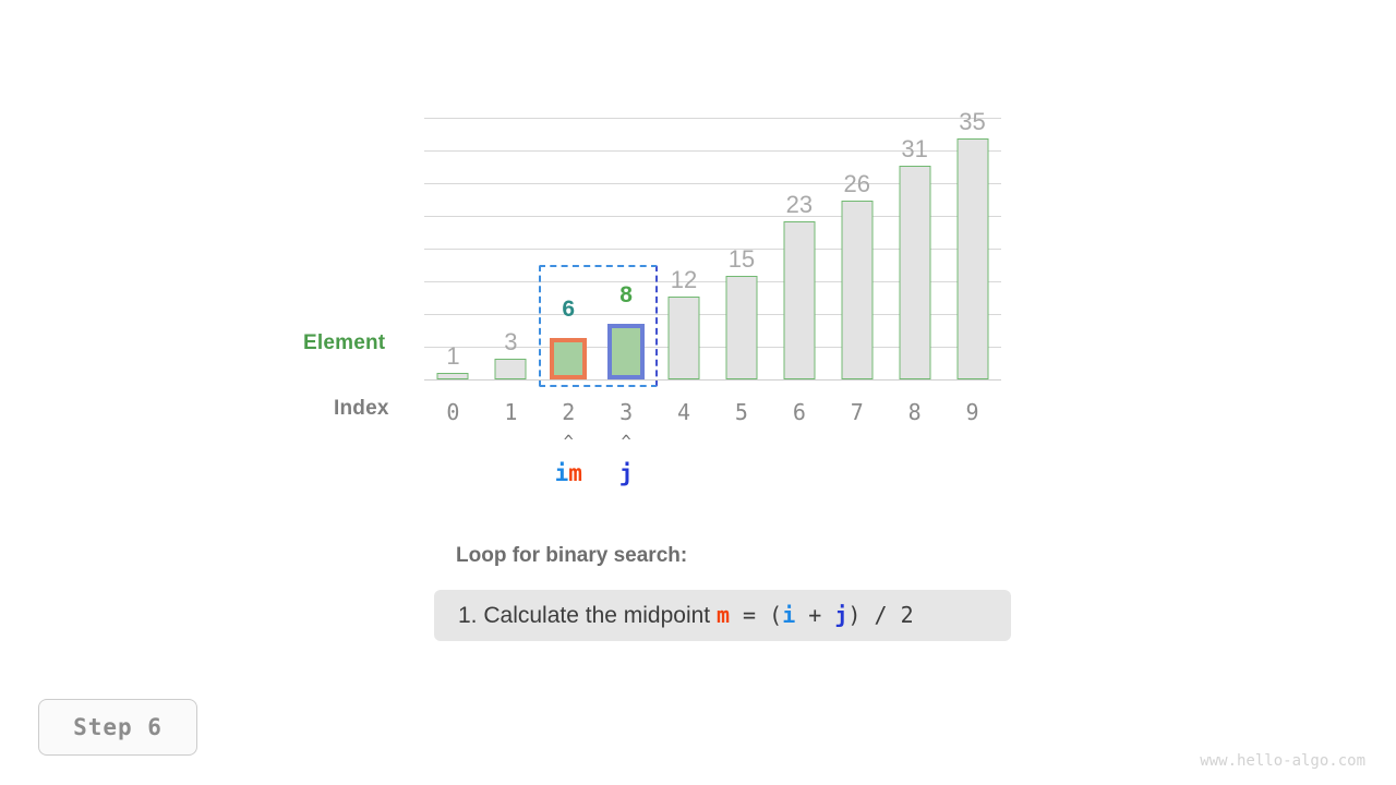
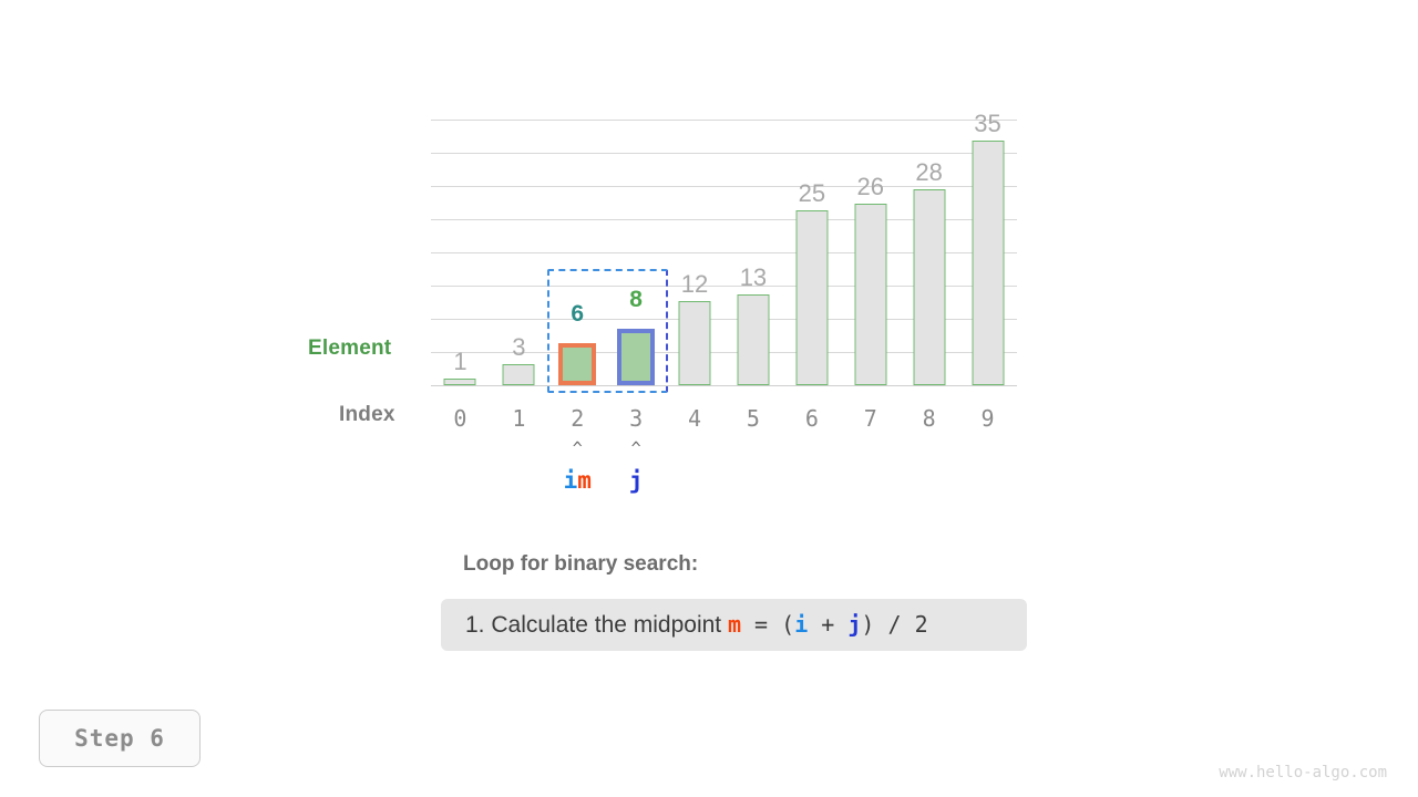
5: 15 -> 13
6: 23 -> 25
8: 31 -> 28
